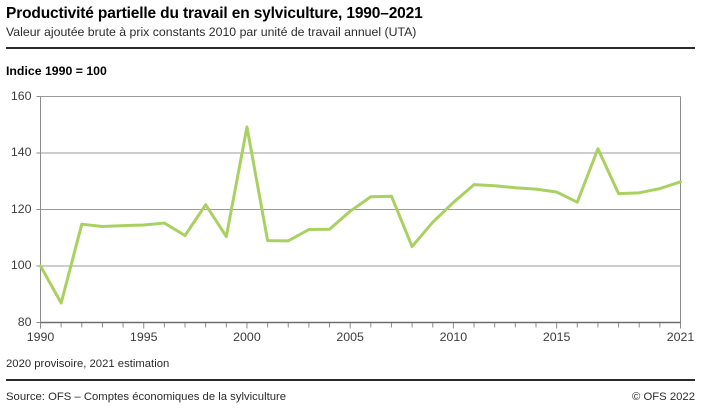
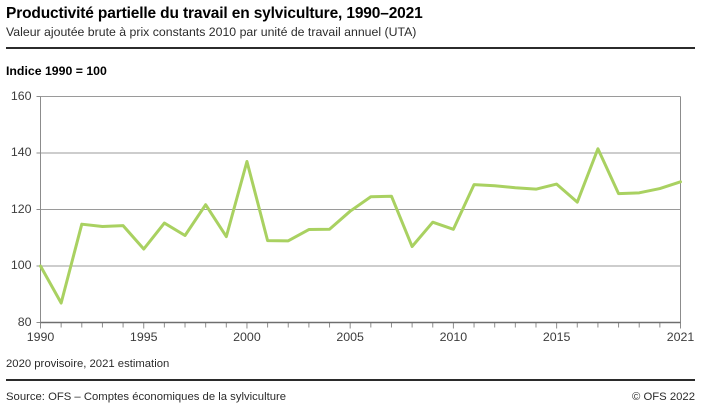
1995: 114 -> 106
2000: 149 -> 137
2010: 122 -> 113
2015: 126 -> 129
